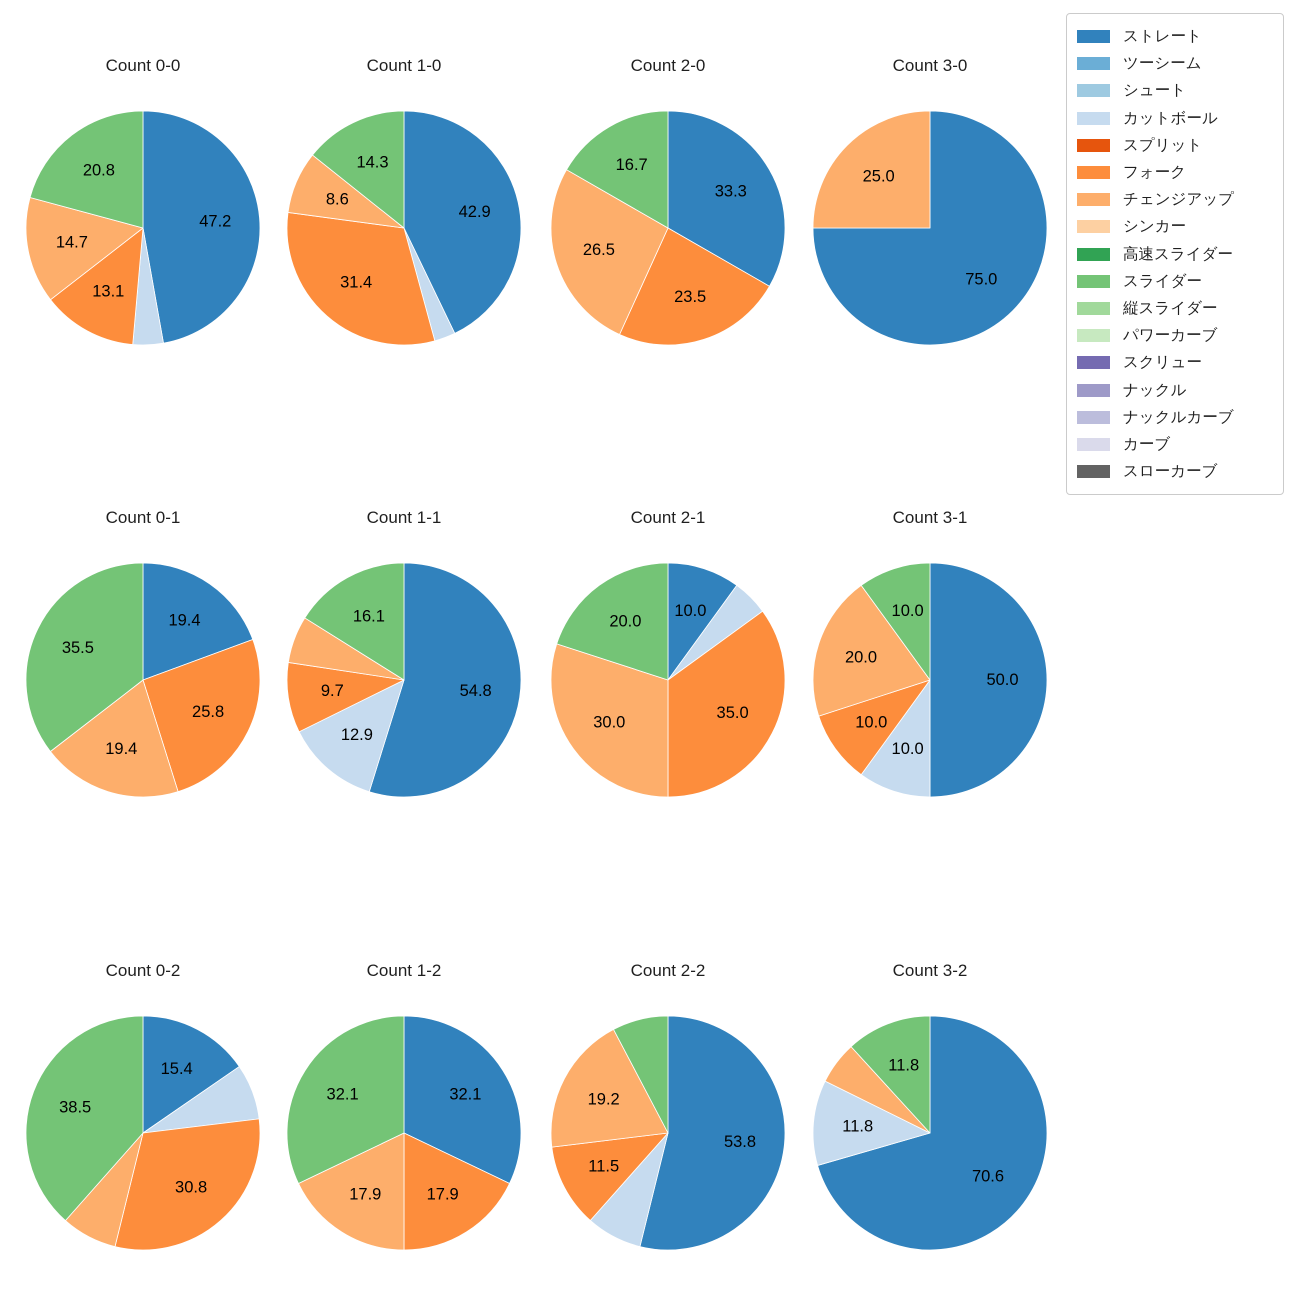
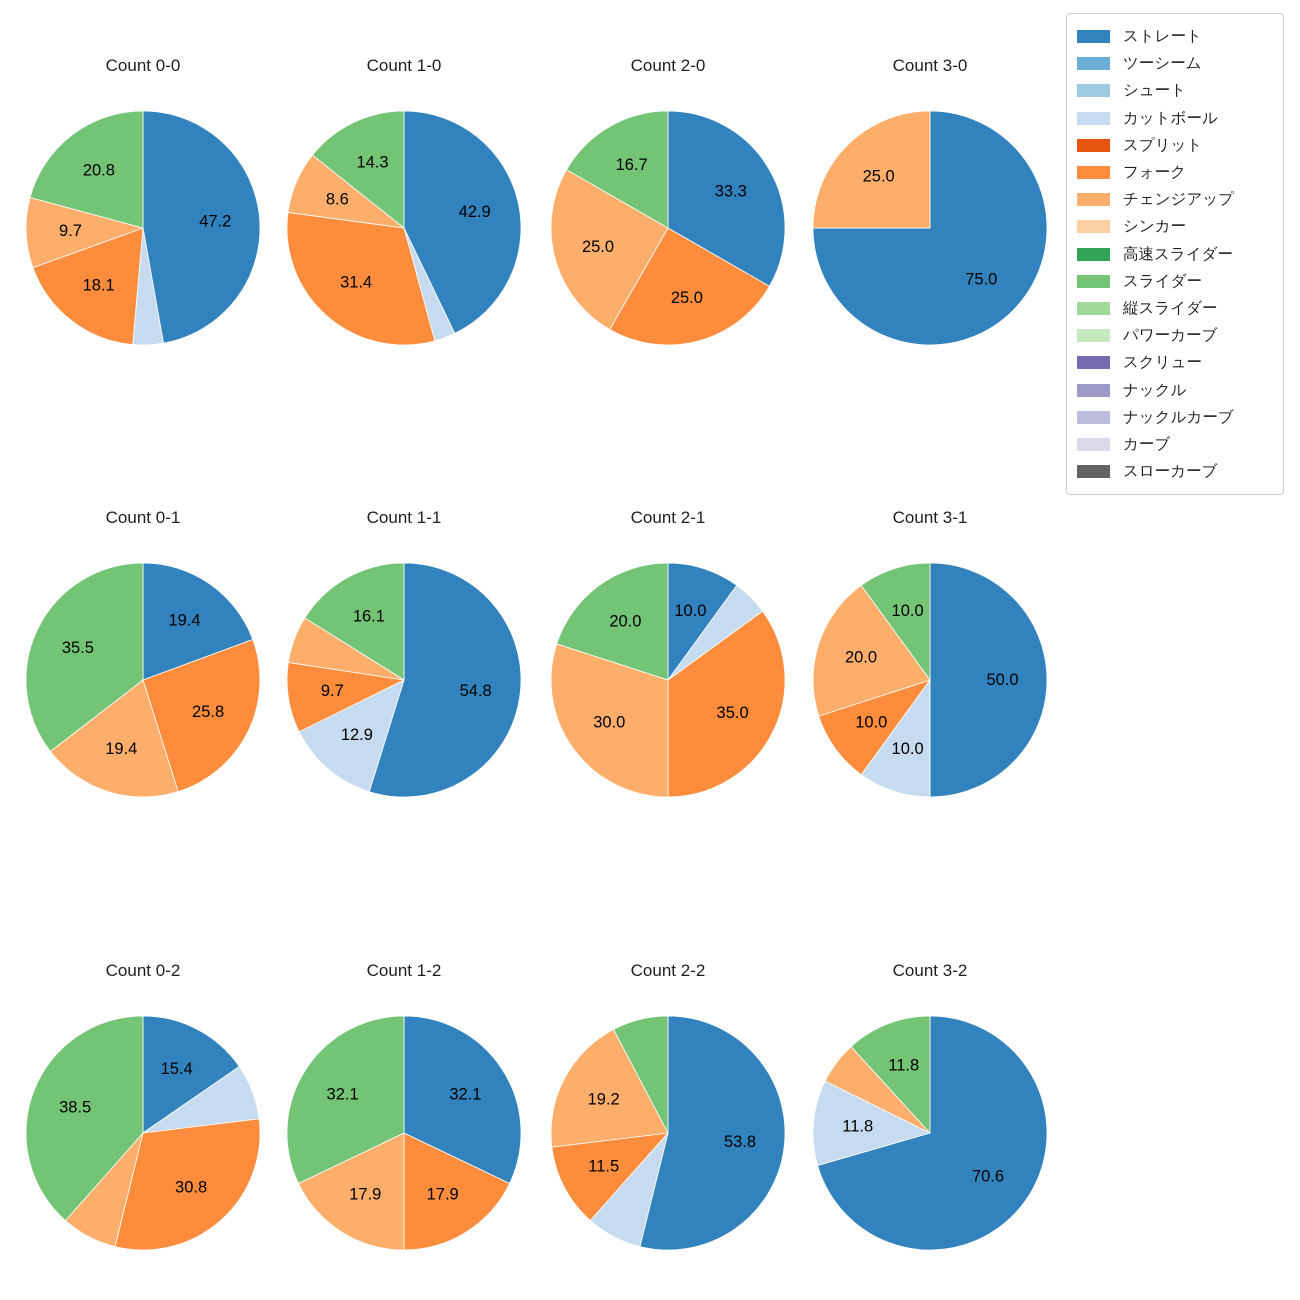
Count 0-0/フォーク: 13.1 -> 18.1
Count 0-0/チェンジアップ: 14.7 -> 9.7
Count 2-0/フォーク: 23.5 -> 25.0
Count 2-0/チェンジアップ: 26.5 -> 25.0
